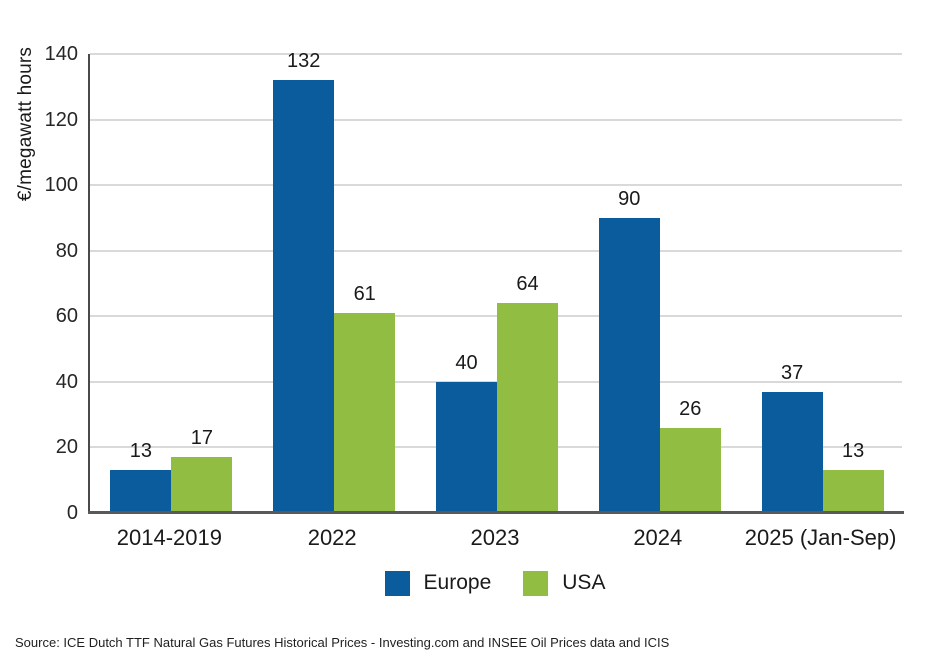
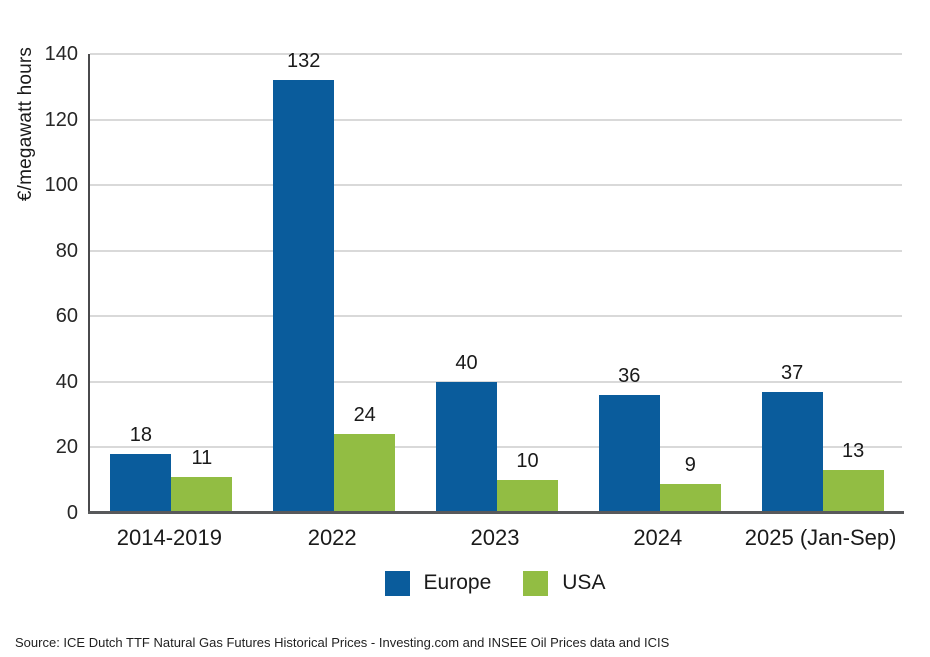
Europe/2014-2019: 13 -> 18
USA/2014-2019: 17 -> 11
USA/2022: 61 -> 24
USA/2023: 64 -> 10
Europe/2024: 90 -> 36
USA/2024: 26 -> 9
